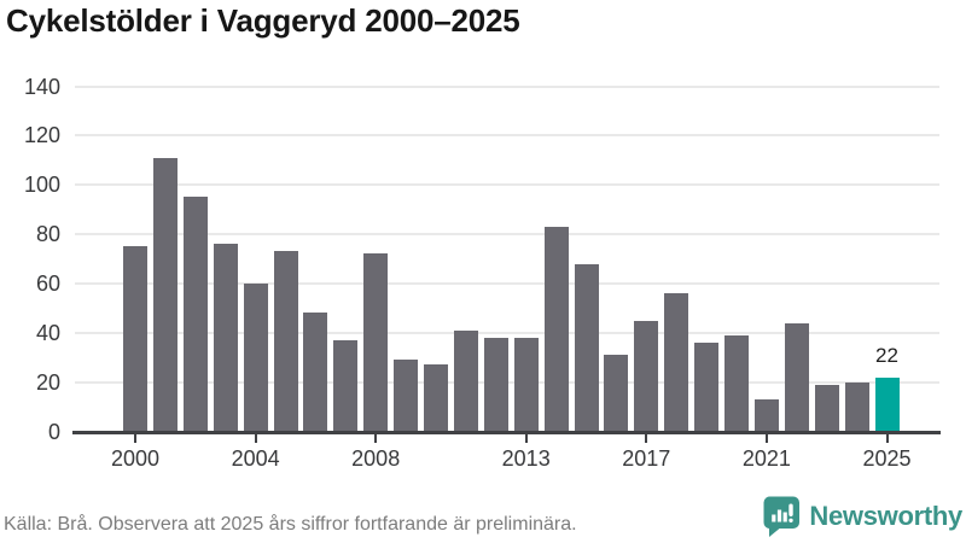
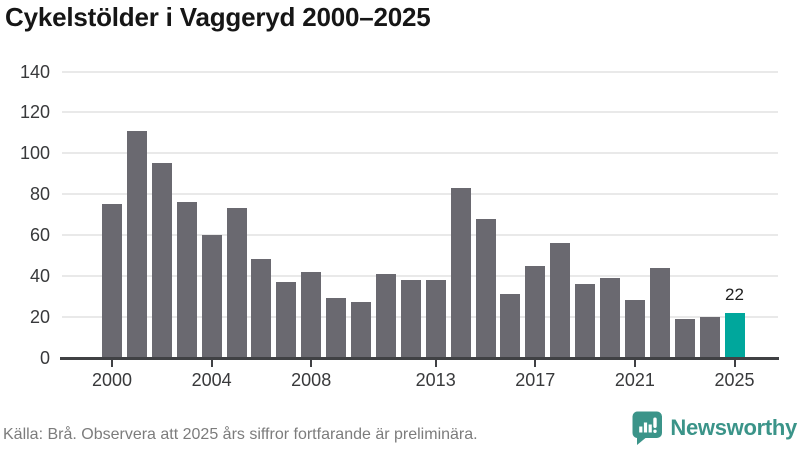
2008: 72 -> 42
2021: 13 -> 28
